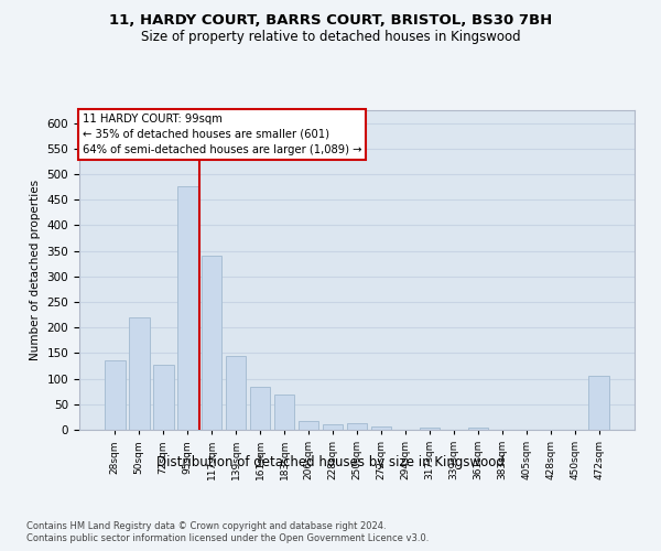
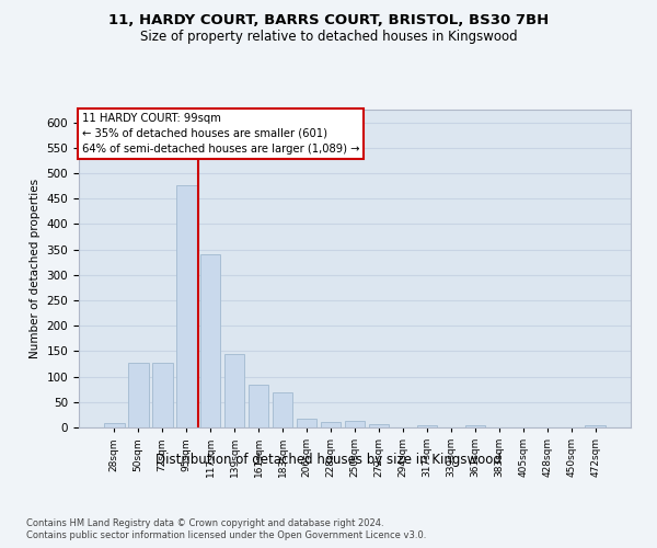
28sqm: 135 -> 8
50sqm: 220 -> 128
472sqm: 105 -> 4
